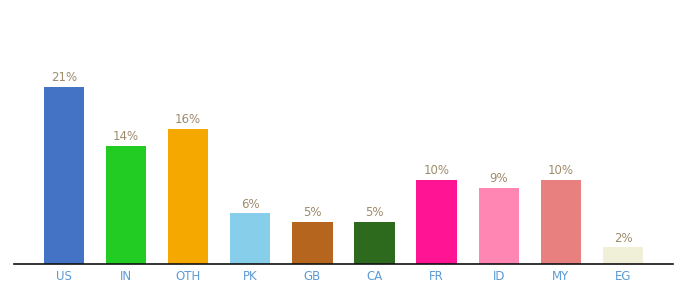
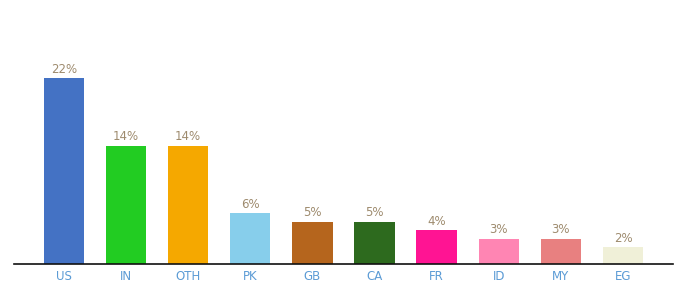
US: 21% -> 22%
OTH: 16% -> 14%
FR: 10% -> 4%
ID: 9% -> 3%
MY: 10% -> 3%
